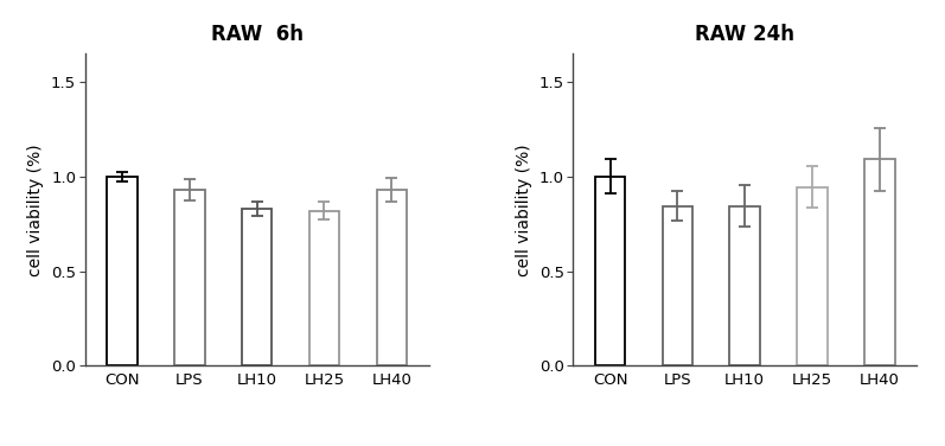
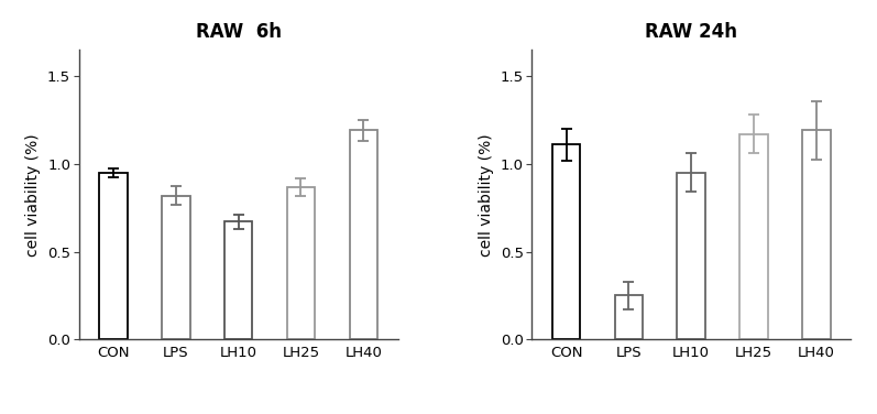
RAW 6h/CON: 1.00 -> 0.95
RAW 6h/LPS: 0.93 -> 0.82
RAW 6h/LH10: 0.83 -> 0.67
RAW 6h/LH25: 0.82 -> 0.87
RAW 6h/LH40: 0.93 -> 1.19
RAW 24h/CON: 1.00 -> 1.11
RAW 24h/LPS: 0.84 -> 0.25
RAW 24h/LH10: 0.84 -> 0.95
RAW 24h/LH25: 0.94 -> 1.17
RAW 24h/LH40: 1.09 -> 1.19
